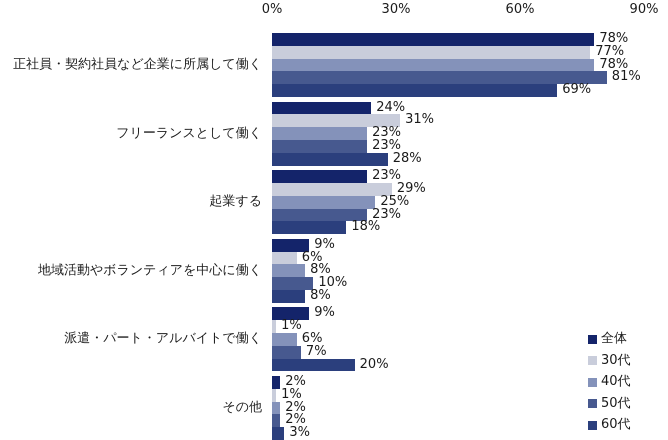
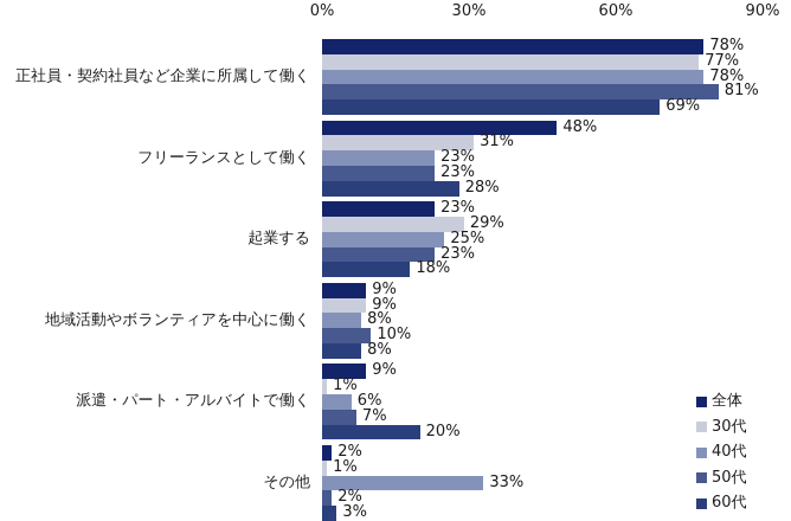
全体/フリーランスとして働く: 24% -> 48%
30代/地域活動やボランティアを中心に働く: 6% -> 9%
40代/その他: 2% -> 33%
